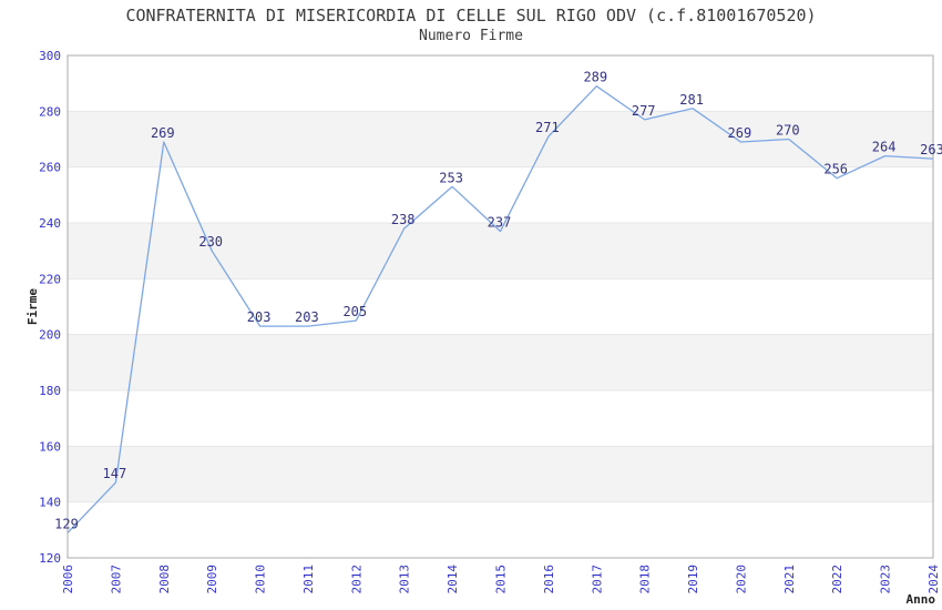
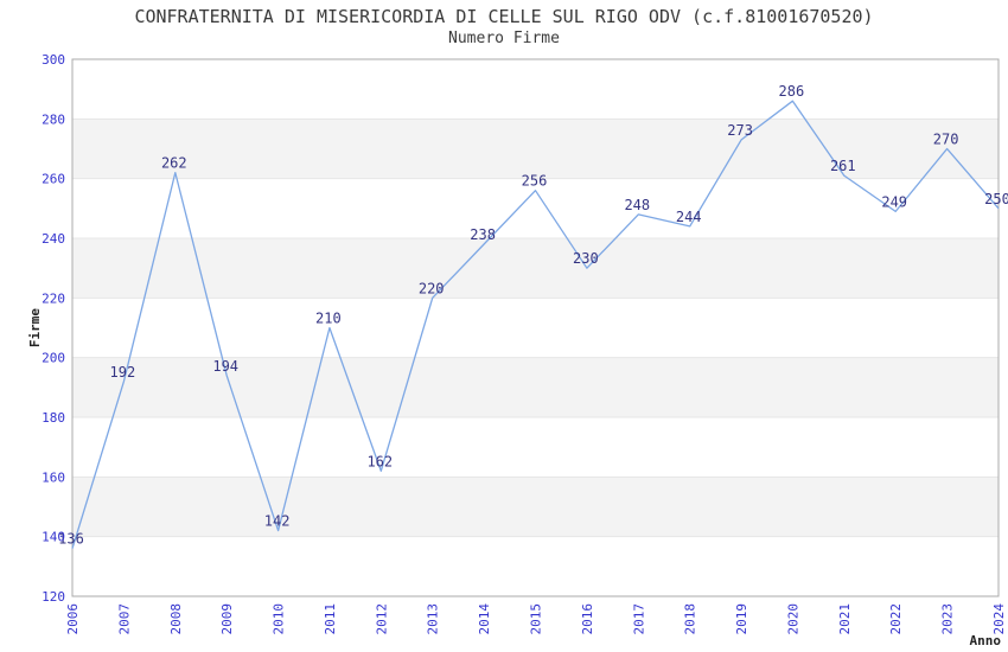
2006: 129 -> 136
2007: 147 -> 192
2008: 269 -> 262
2009: 230 -> 194
2010: 203 -> 142
2011: 203 -> 210
2012: 205 -> 162
2013: 238 -> 220
2014: 253 -> 238
2015: 237 -> 256
2016: 271 -> 230
2017: 289 -> 248
2018: 277 -> 244
2019: 281 -> 273
2020: 269 -> 286
2021: 270 -> 261
2022: 256 -> 249
2023: 264 -> 270
2024: 263 -> 250
